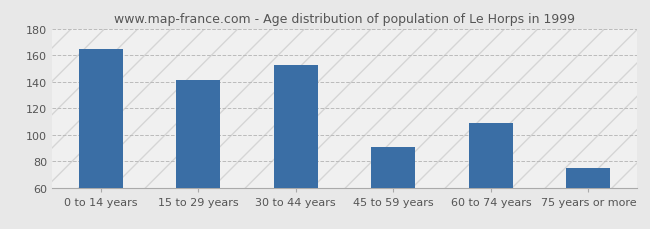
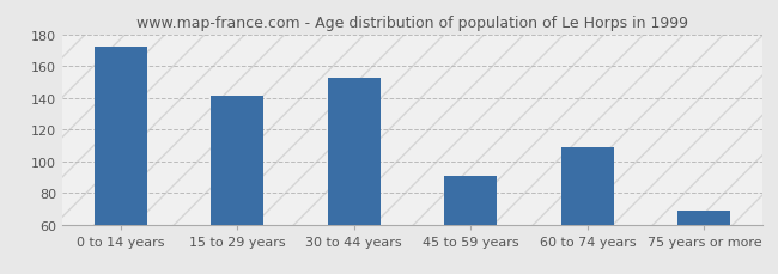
0 to 14 years: 165 -> 172
75 years or more: 75 -> 69
